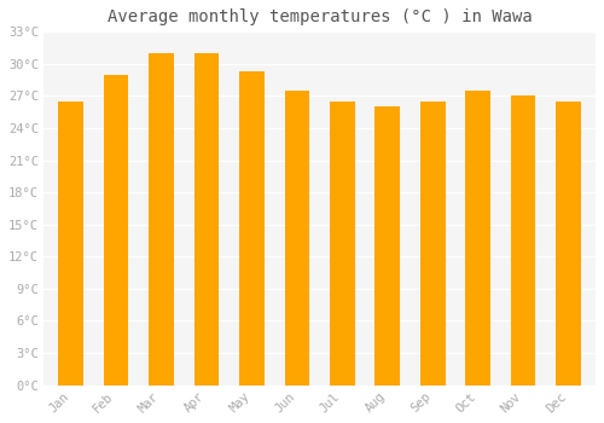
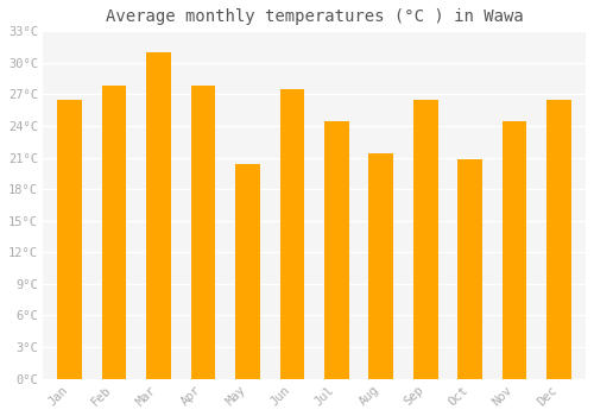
Feb: 29.0°C -> 27.8°C
Apr: 31.0°C -> 27.8°C
May: 29.3°C -> 20.4°C
Jul: 26.5°C -> 24.4°C
Aug: 26.0°C -> 21.4°C
Oct: 27.5°C -> 20.8°C
Nov: 27.0°C -> 24.4°C
